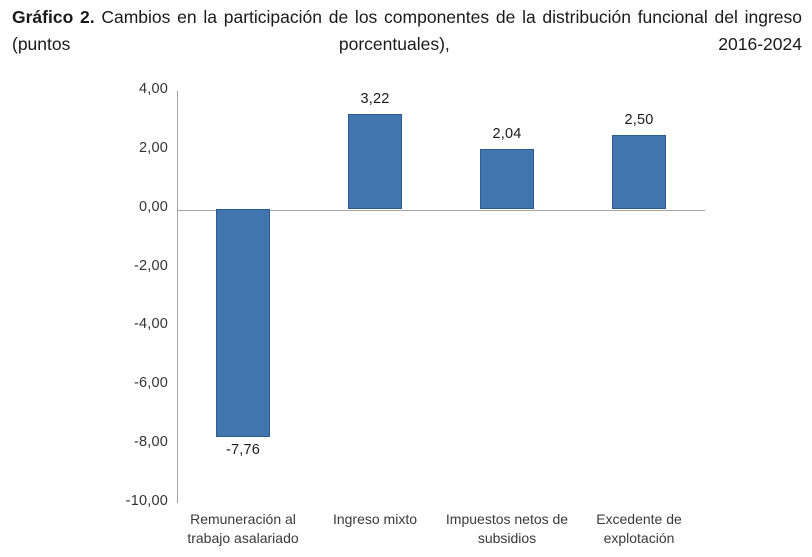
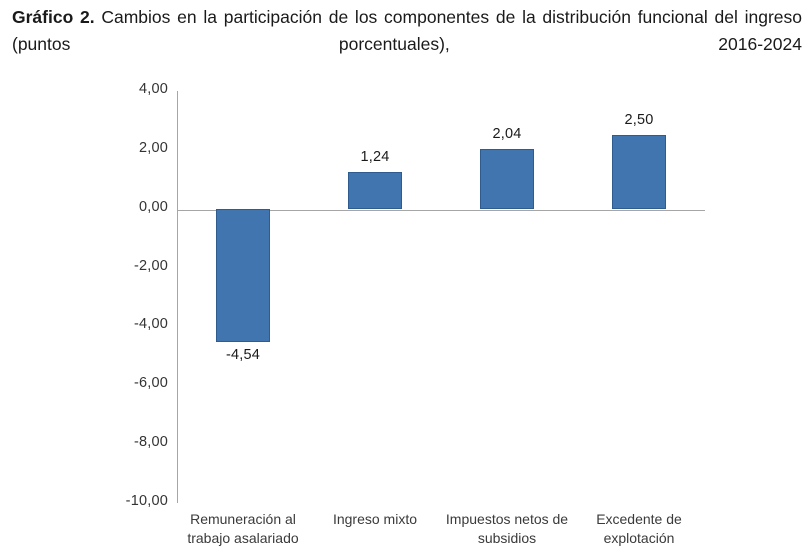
Remuneración al trabajo asalariado: -7,76 -> -4,54
Ingreso mixto: 3,22 -> 1,24
